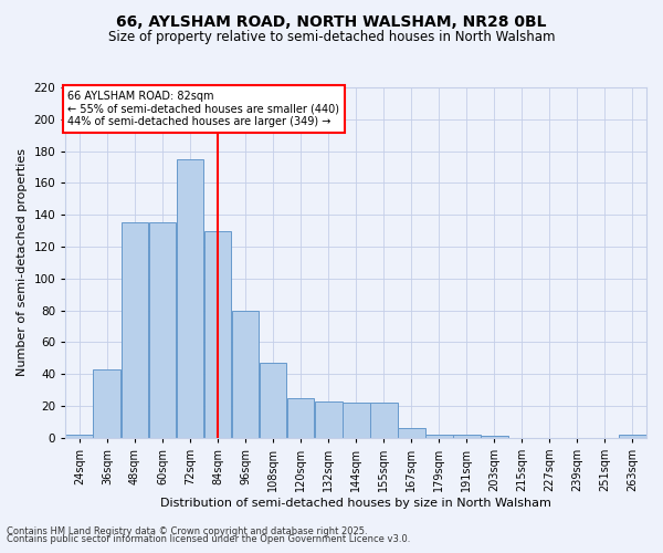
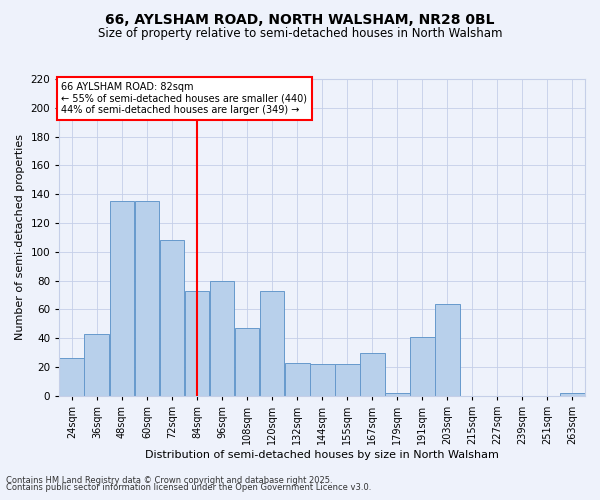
24sqm: 2 -> 26
72sqm: 175 -> 108
84sqm: 130 -> 73
120sqm: 25 -> 73
167sqm: 6 -> 30
191sqm: 2 -> 41
203sqm: 1 -> 64
